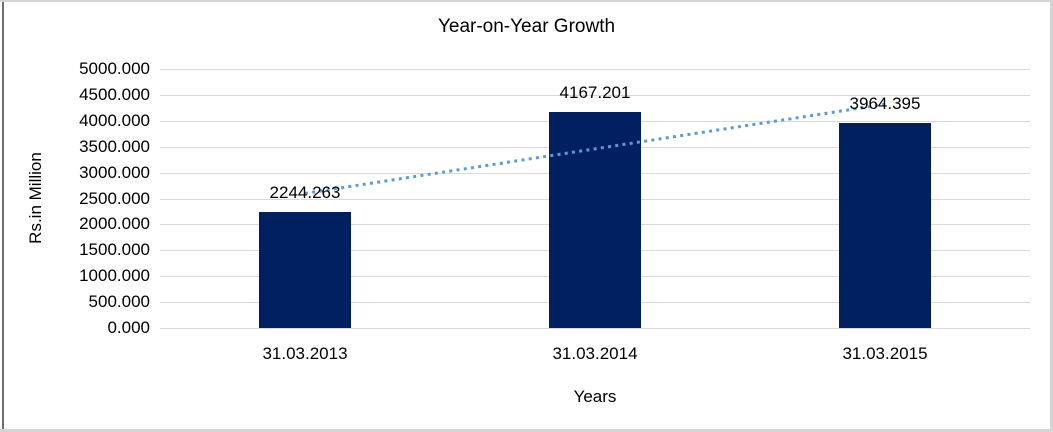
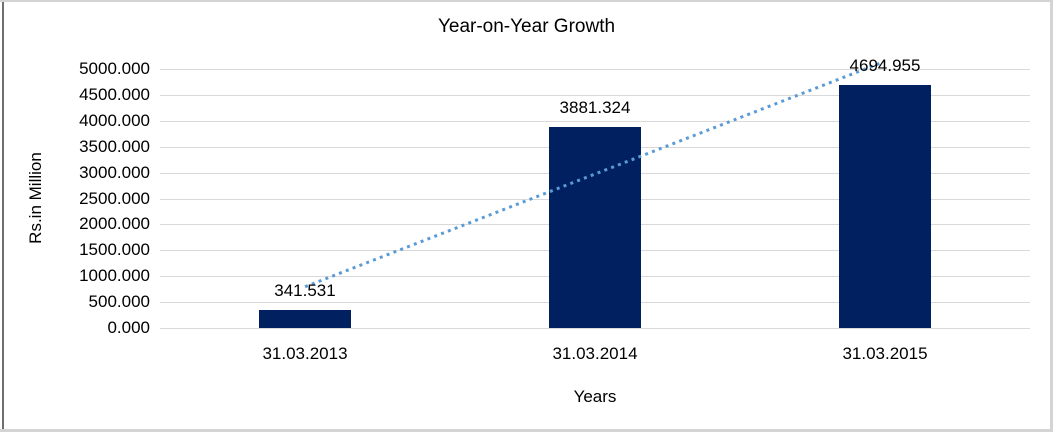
31.03.2013: 2244.263 -> 341.531
31.03.2014: 4167.201 -> 3881.324
31.03.2015: 3964.395 -> 4694.955
